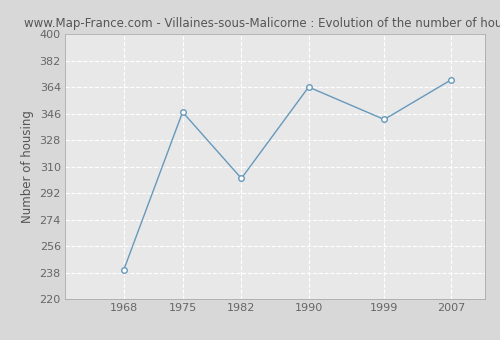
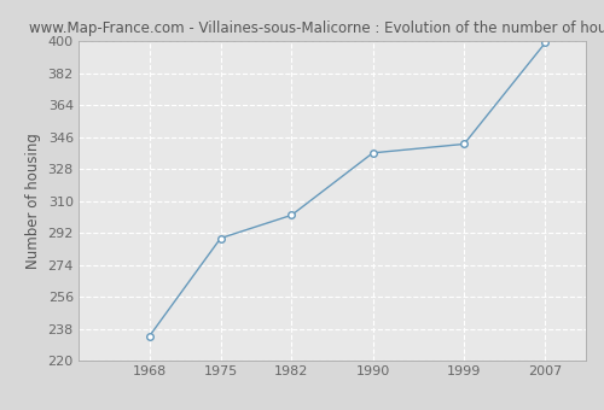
1968: 240 -> 234
1975: 347 -> 289
1990: 364 -> 337
2007: 369 -> 399
